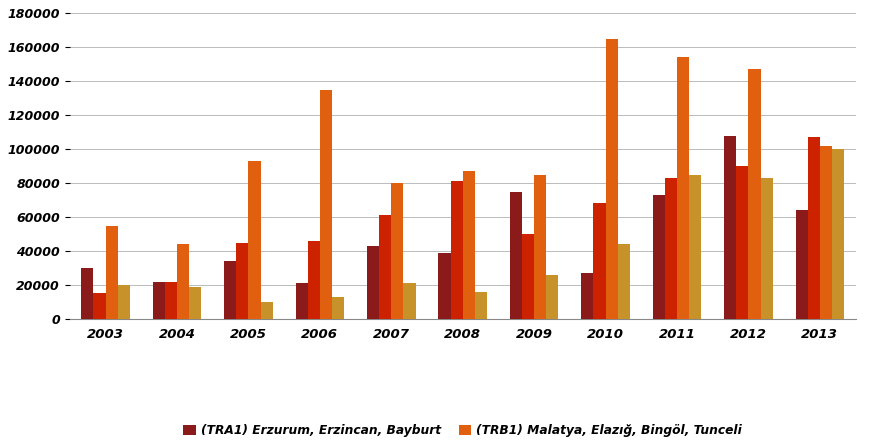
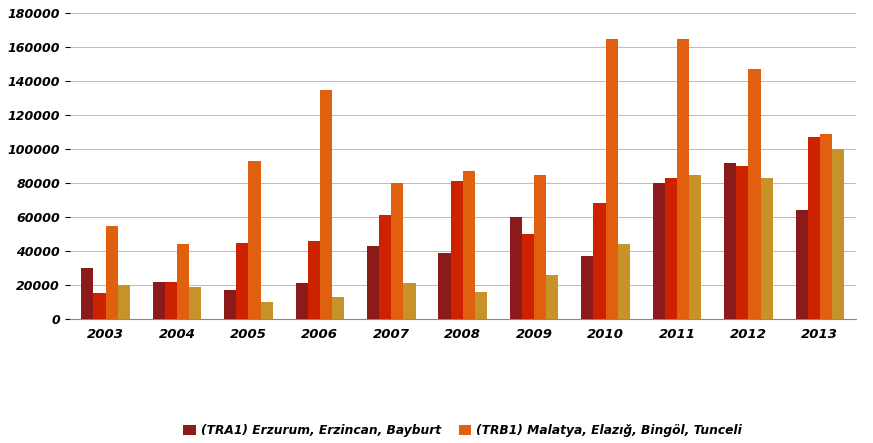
(TRA1) Erzurum, Erzincan, Bayburt/2005: 34000 -> 17000
(TRA1) Erzurum, Erzincan, Bayburt/2009: 75000 -> 60000
(TRA1) Erzurum, Erzincan, Bayburt/2010: 27000 -> 37000
(TRA1) Erzurum, Erzincan, Bayburt/2011: 73000 -> 80000
(TRB1) Malatya, Elazığ, Bingöl, Tunceli/2011: 154000 -> 165000
(TRA1) Erzurum, Erzincan, Bayburt/2012: 108000 -> 92000
(TRB1) Malatya, Elazığ, Bingöl, Tunceli/2013: 102000 -> 109000
